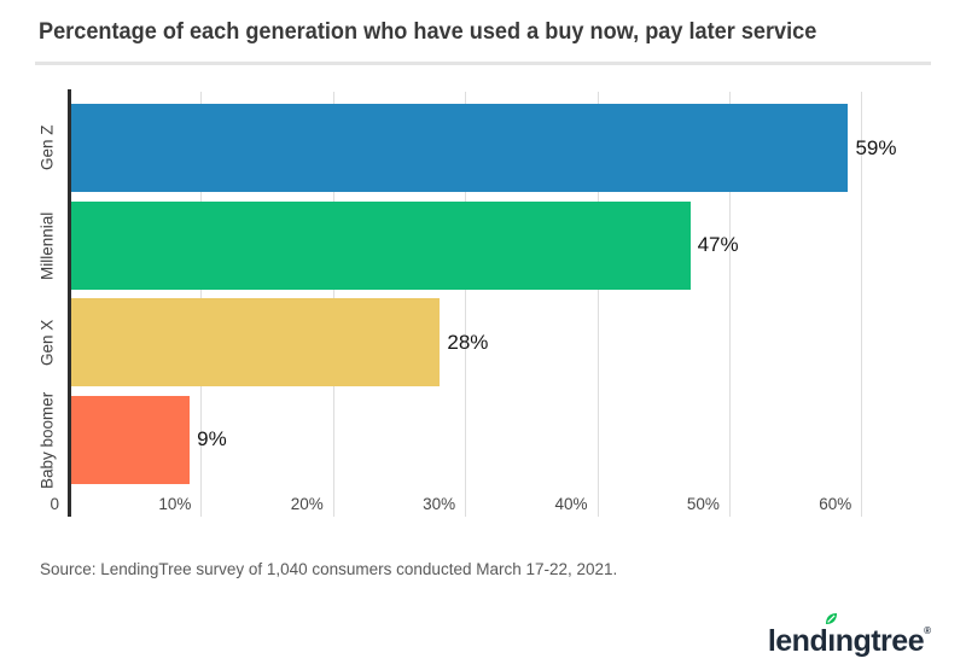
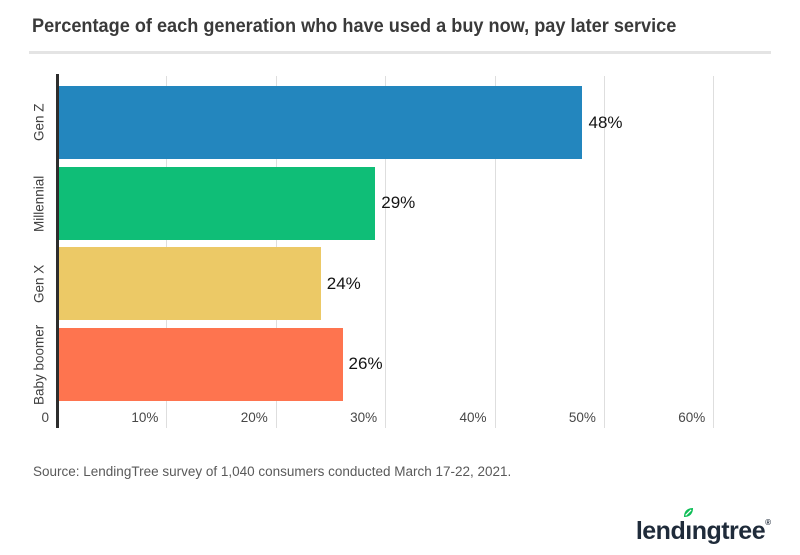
Gen Z: 59% -> 48%
Millennial: 47% -> 29%
Gen X: 28% -> 24%
Baby boomer: 9% -> 26%
